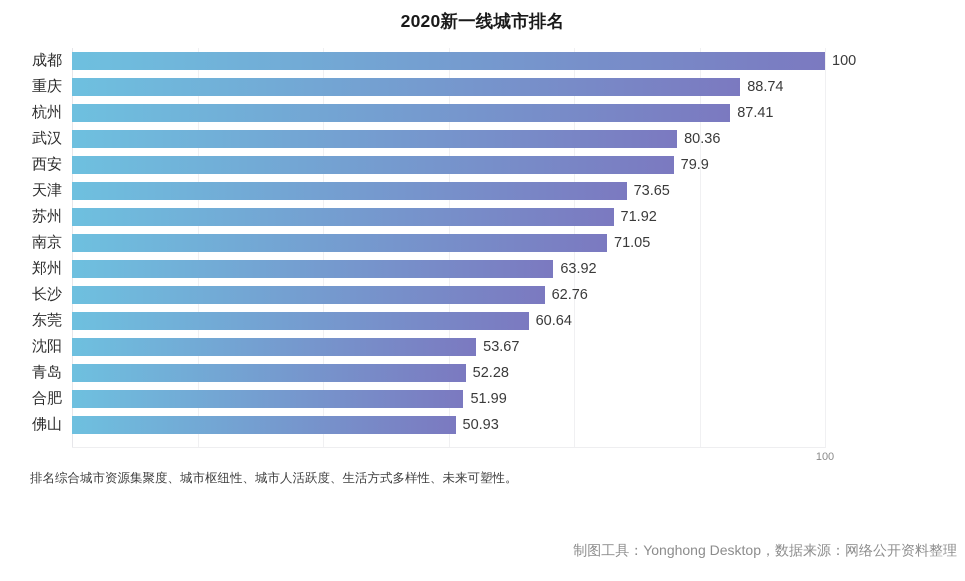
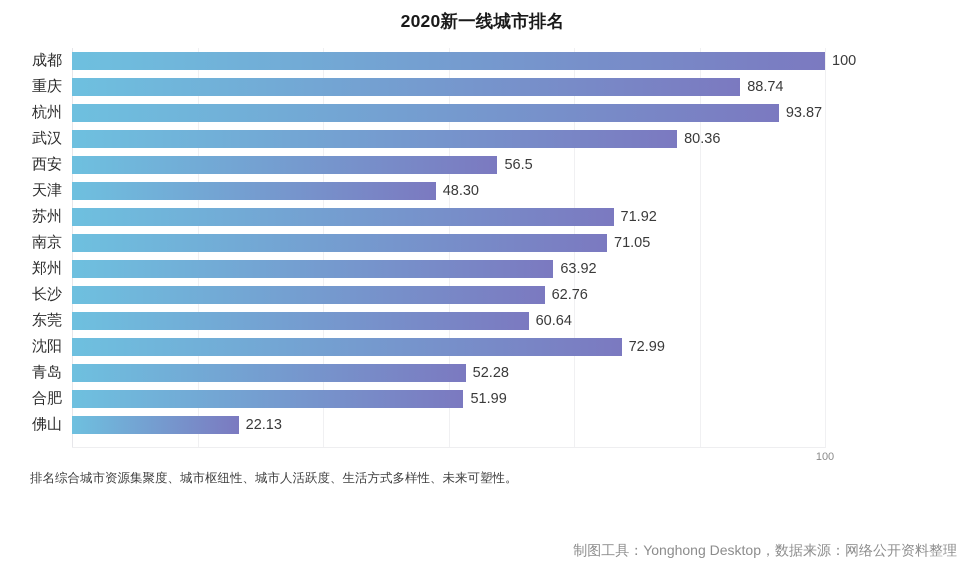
杭州: 87.41 -> 93.87
西安: 79.9 -> 56.5
天津: 73.65 -> 48.30
沈阳: 53.67 -> 72.99
佛山: 50.93 -> 22.13
